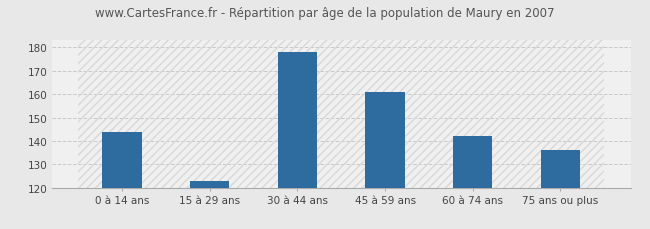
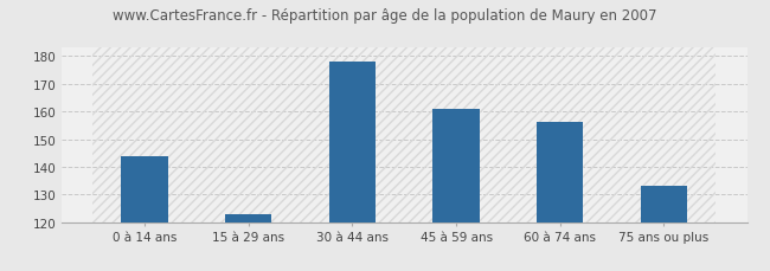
60 à 74 ans: 142 -> 156
75 ans ou plus: 136 -> 133
